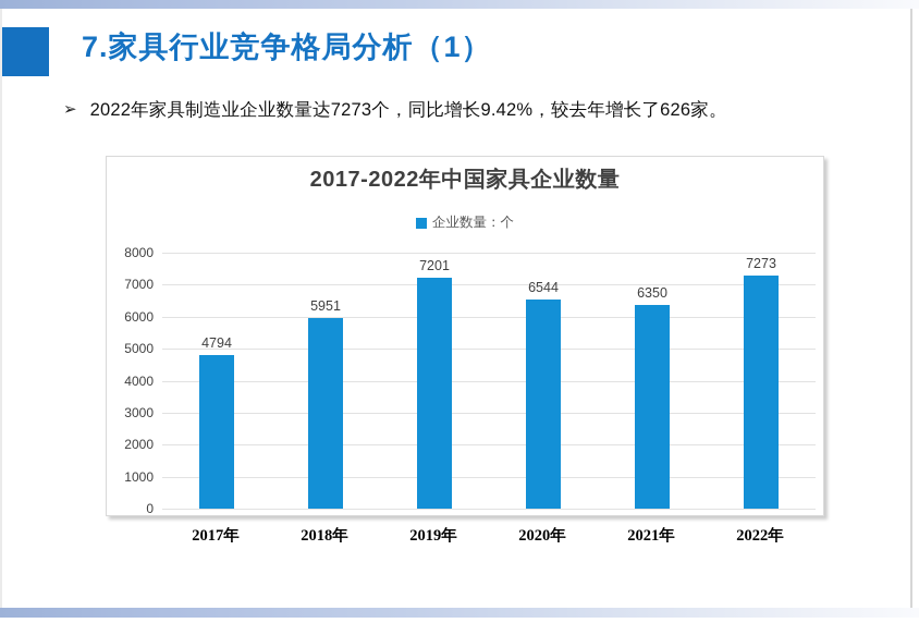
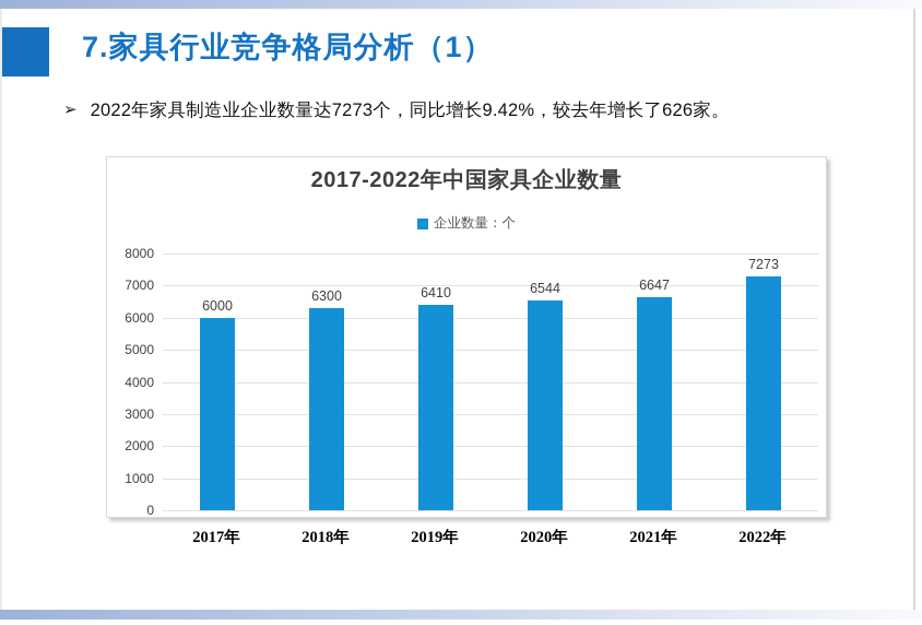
2017年: 4794 -> 6000
2018年: 5951 -> 6300
2019年: 7201 -> 6410
2021年: 6350 -> 6647
